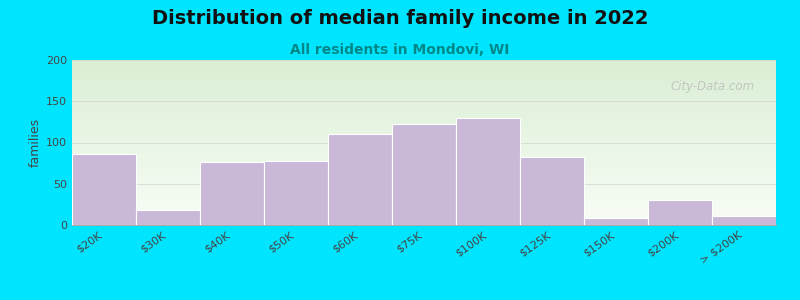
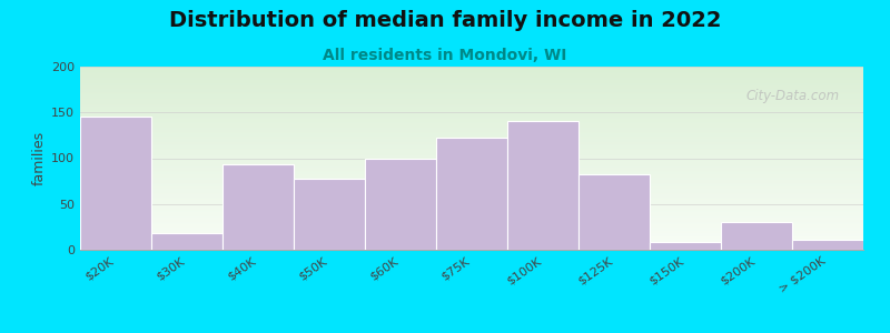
$20K: 86 -> 145
$40K: 76 -> 93
$60K: 110 -> 100
$100K: 130 -> 140
